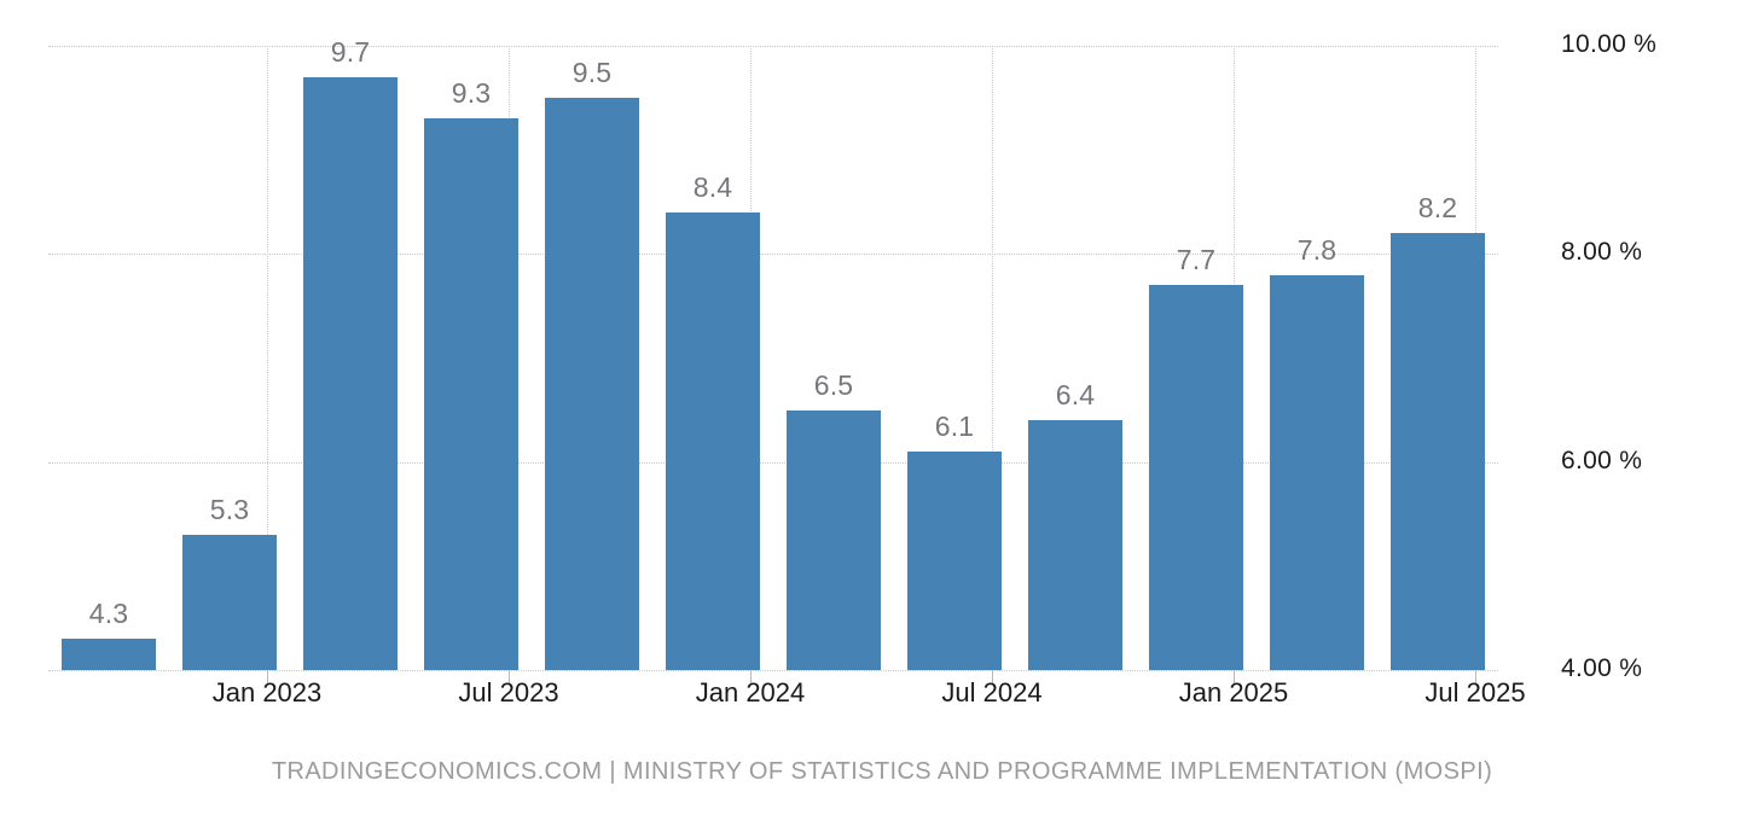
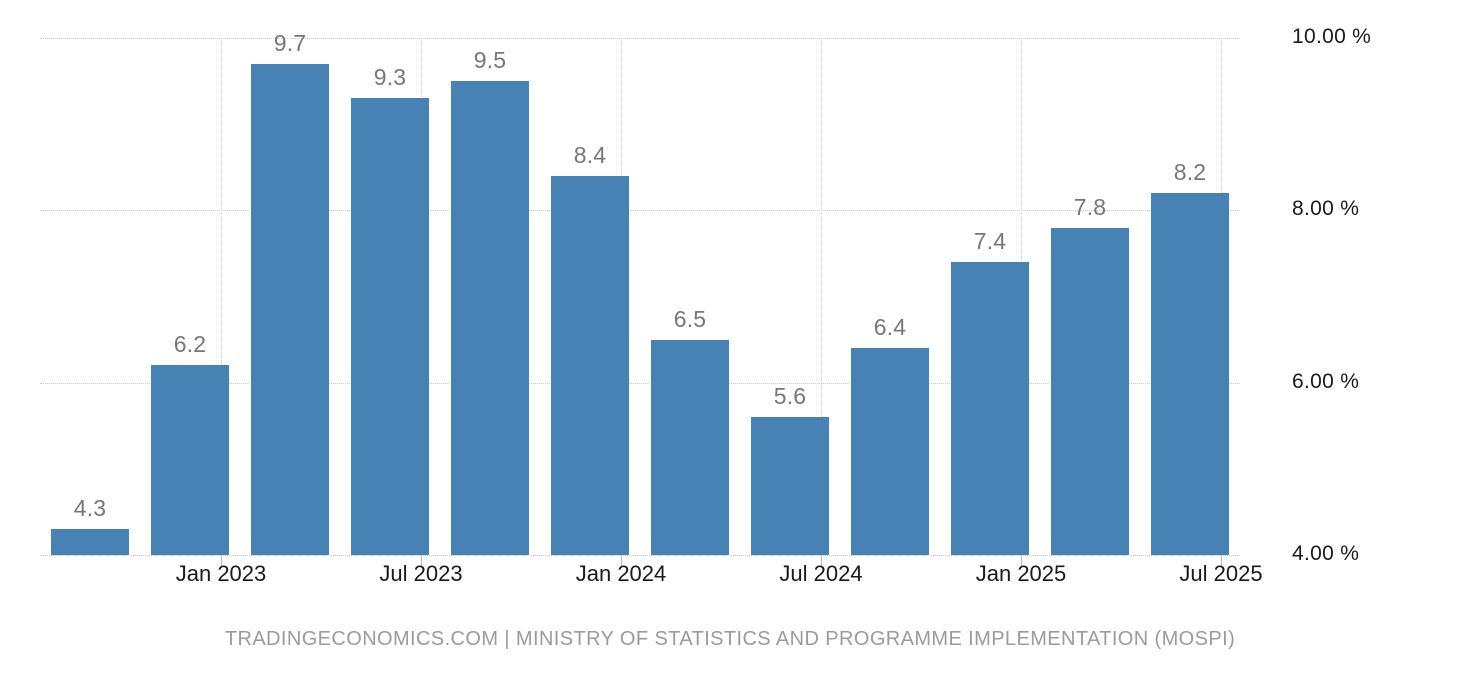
Jan 2023: 5.3 -> 6.2
Jul 2024: 6.1 -> 5.6
Jan 2025: 7.7 -> 7.4
